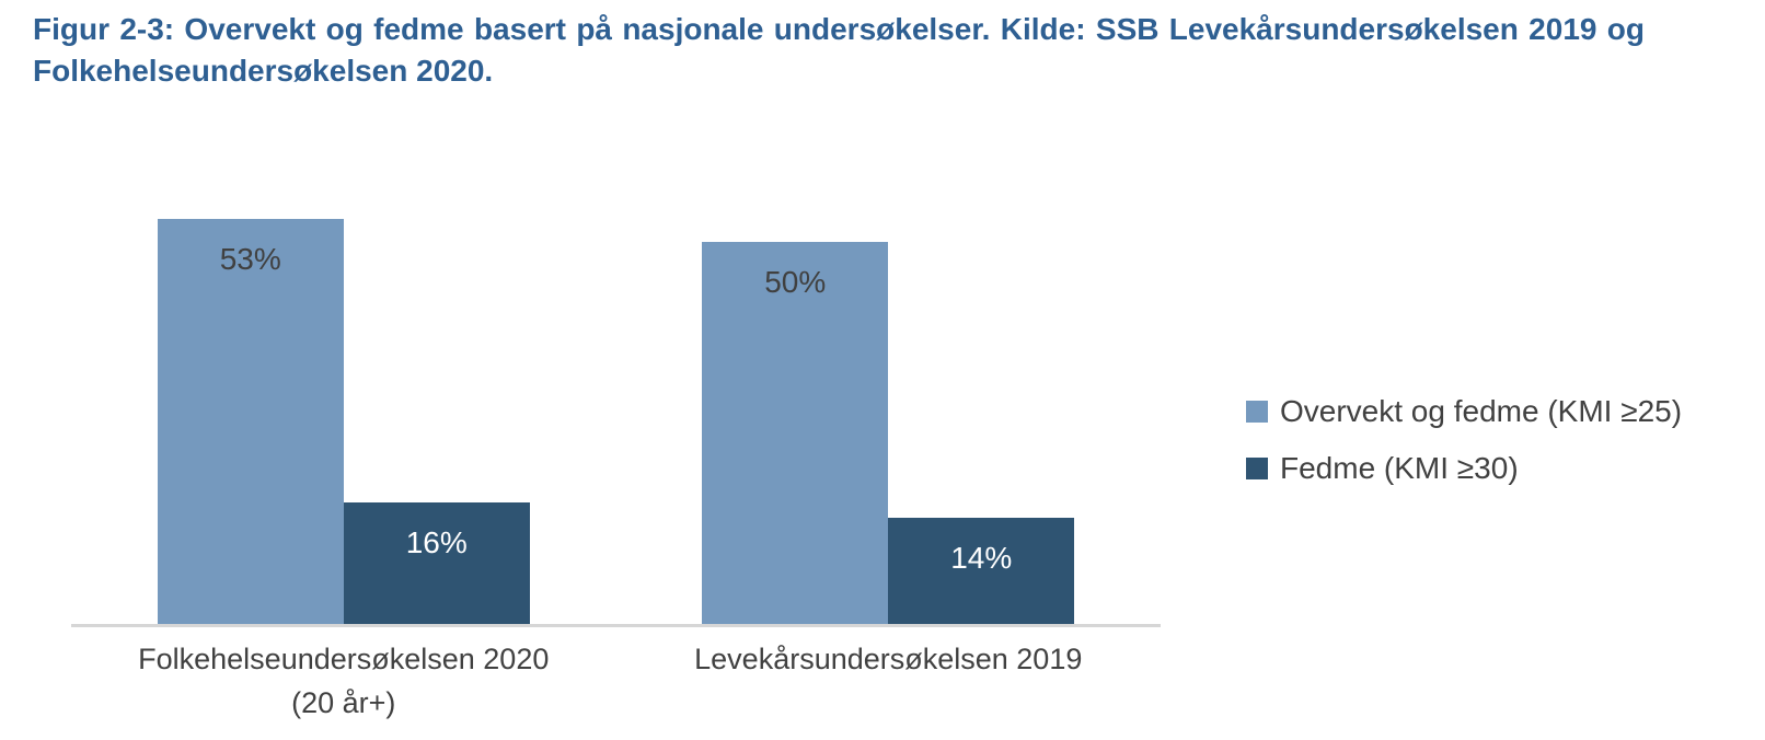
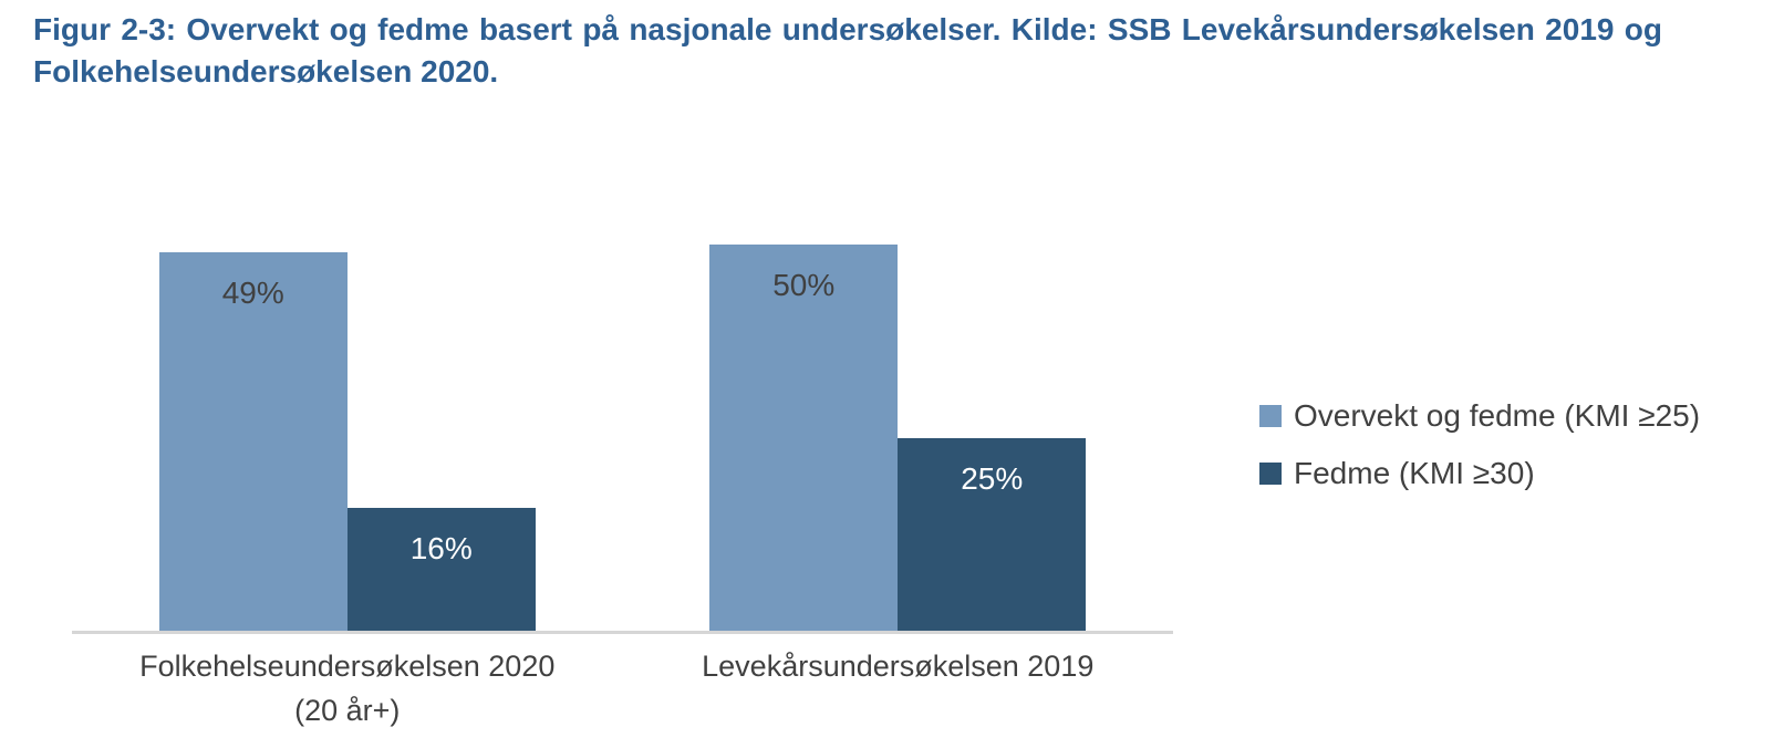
Overvekt og fedme (KMI ≥25)/Folkehelseundersøkelsen 2020 (20 år+): 53% -> 49%
Fedme (KMI ≥30)/Levekårsundersøkelsen 2019: 14% -> 25%
